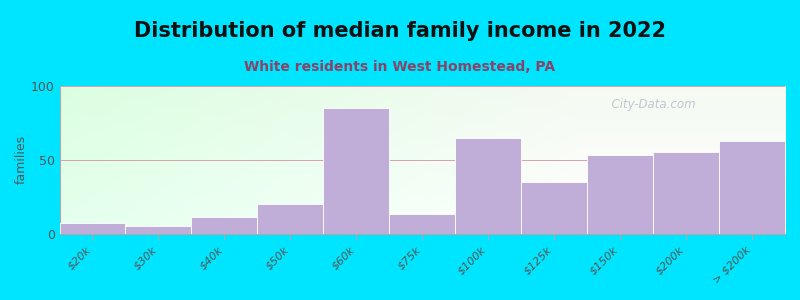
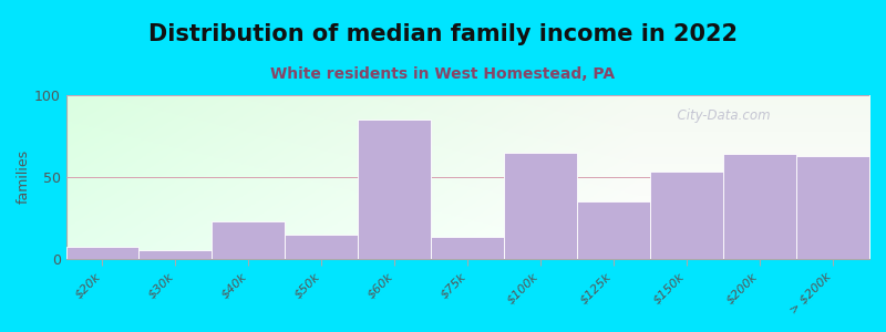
$40k: 11 -> 23
$50k: 20 -> 15
$200k: 55 -> 64
